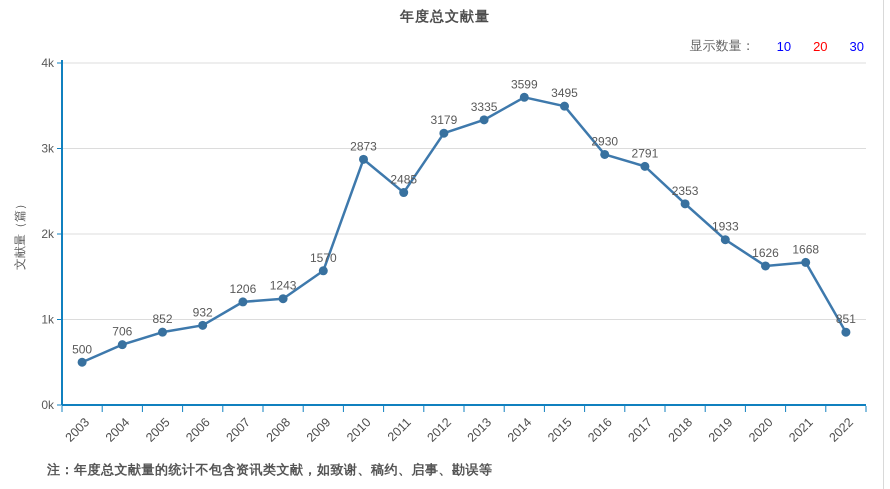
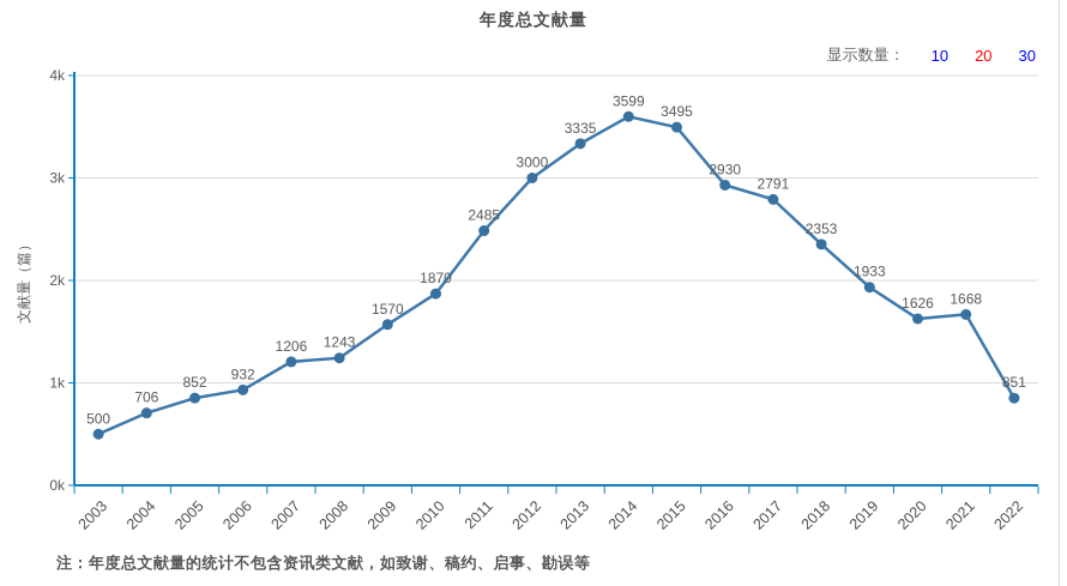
2010: 2873 -> 1870
2012: 3179 -> 3000
